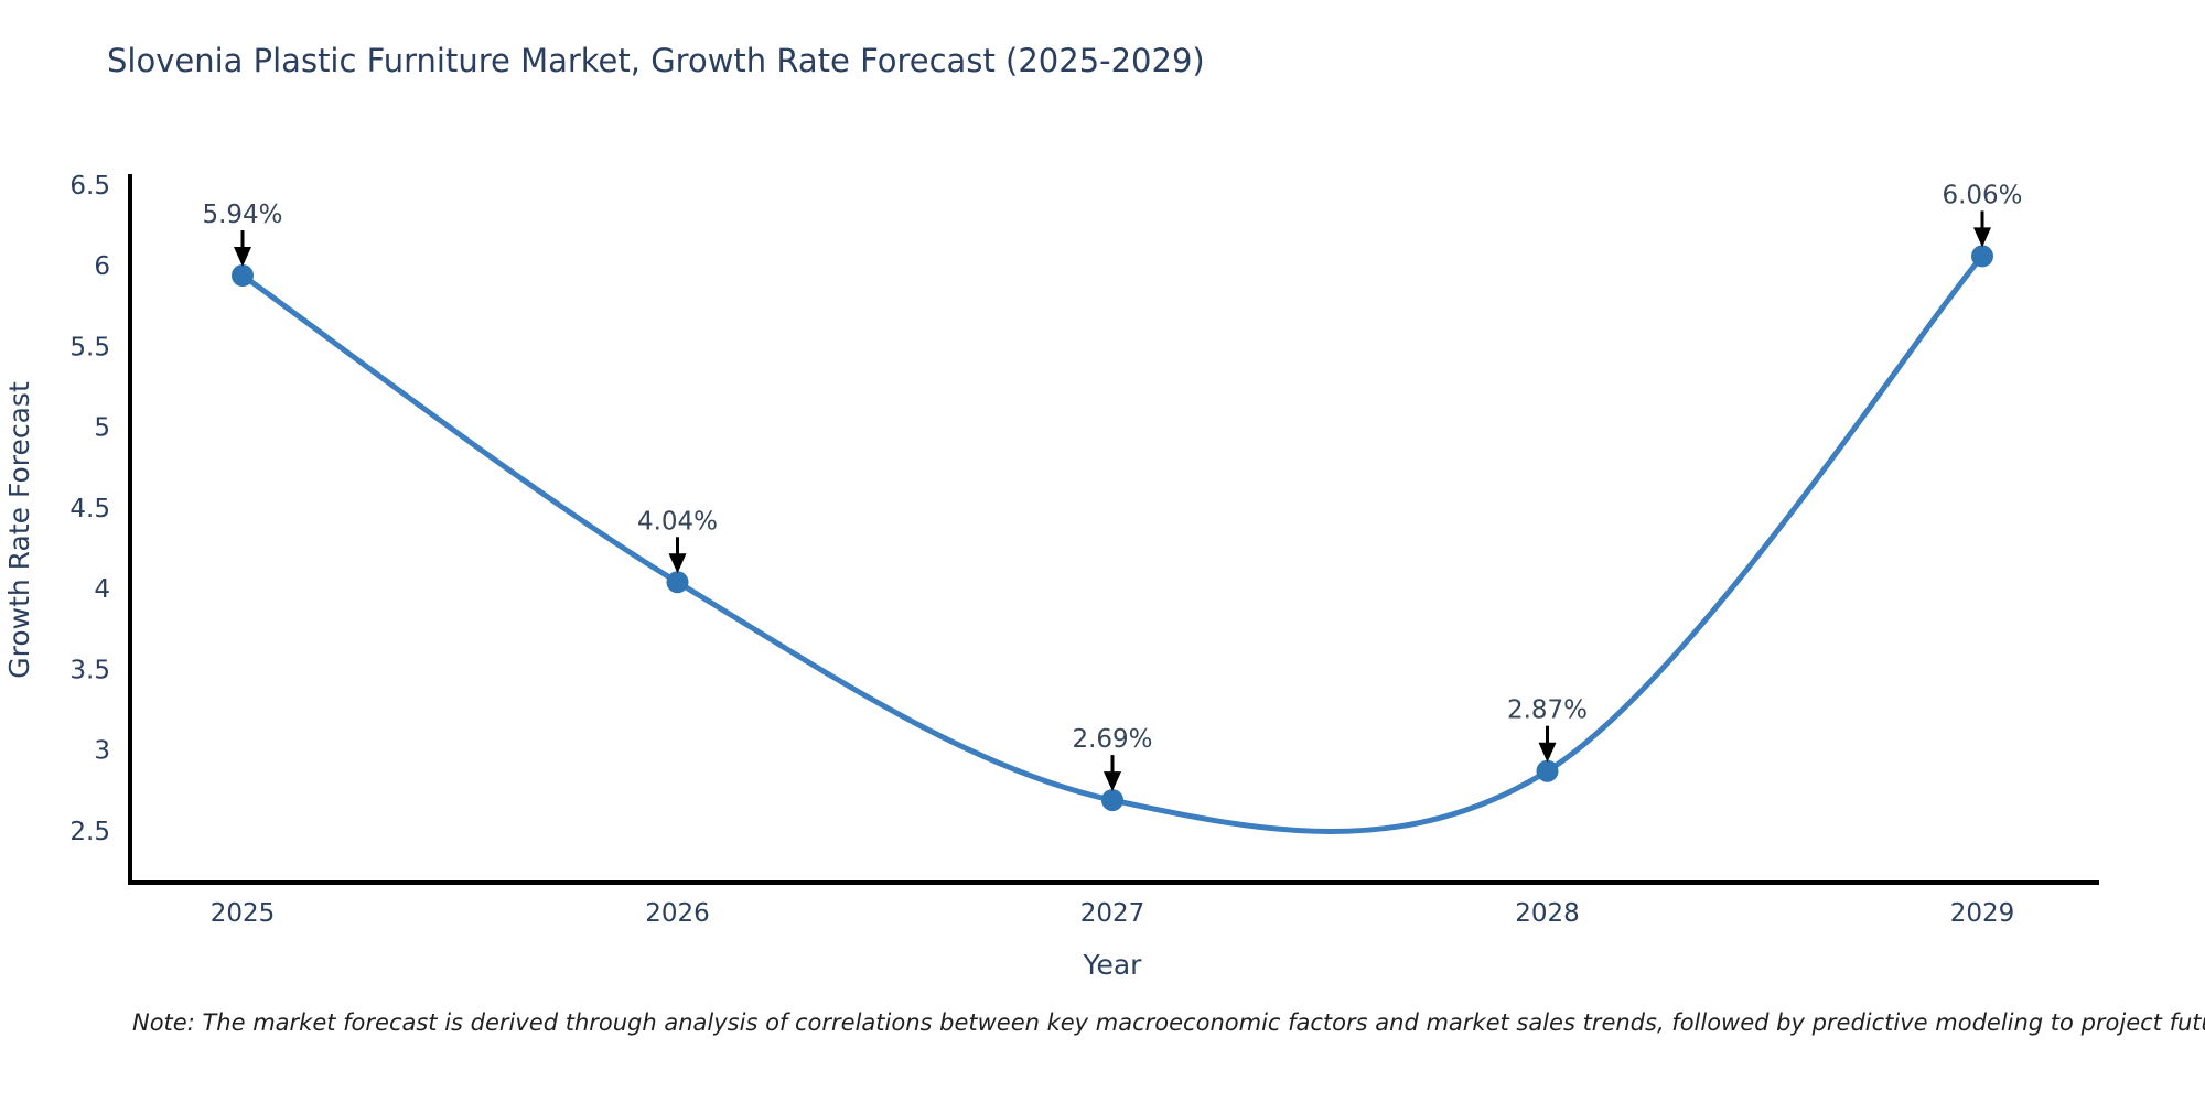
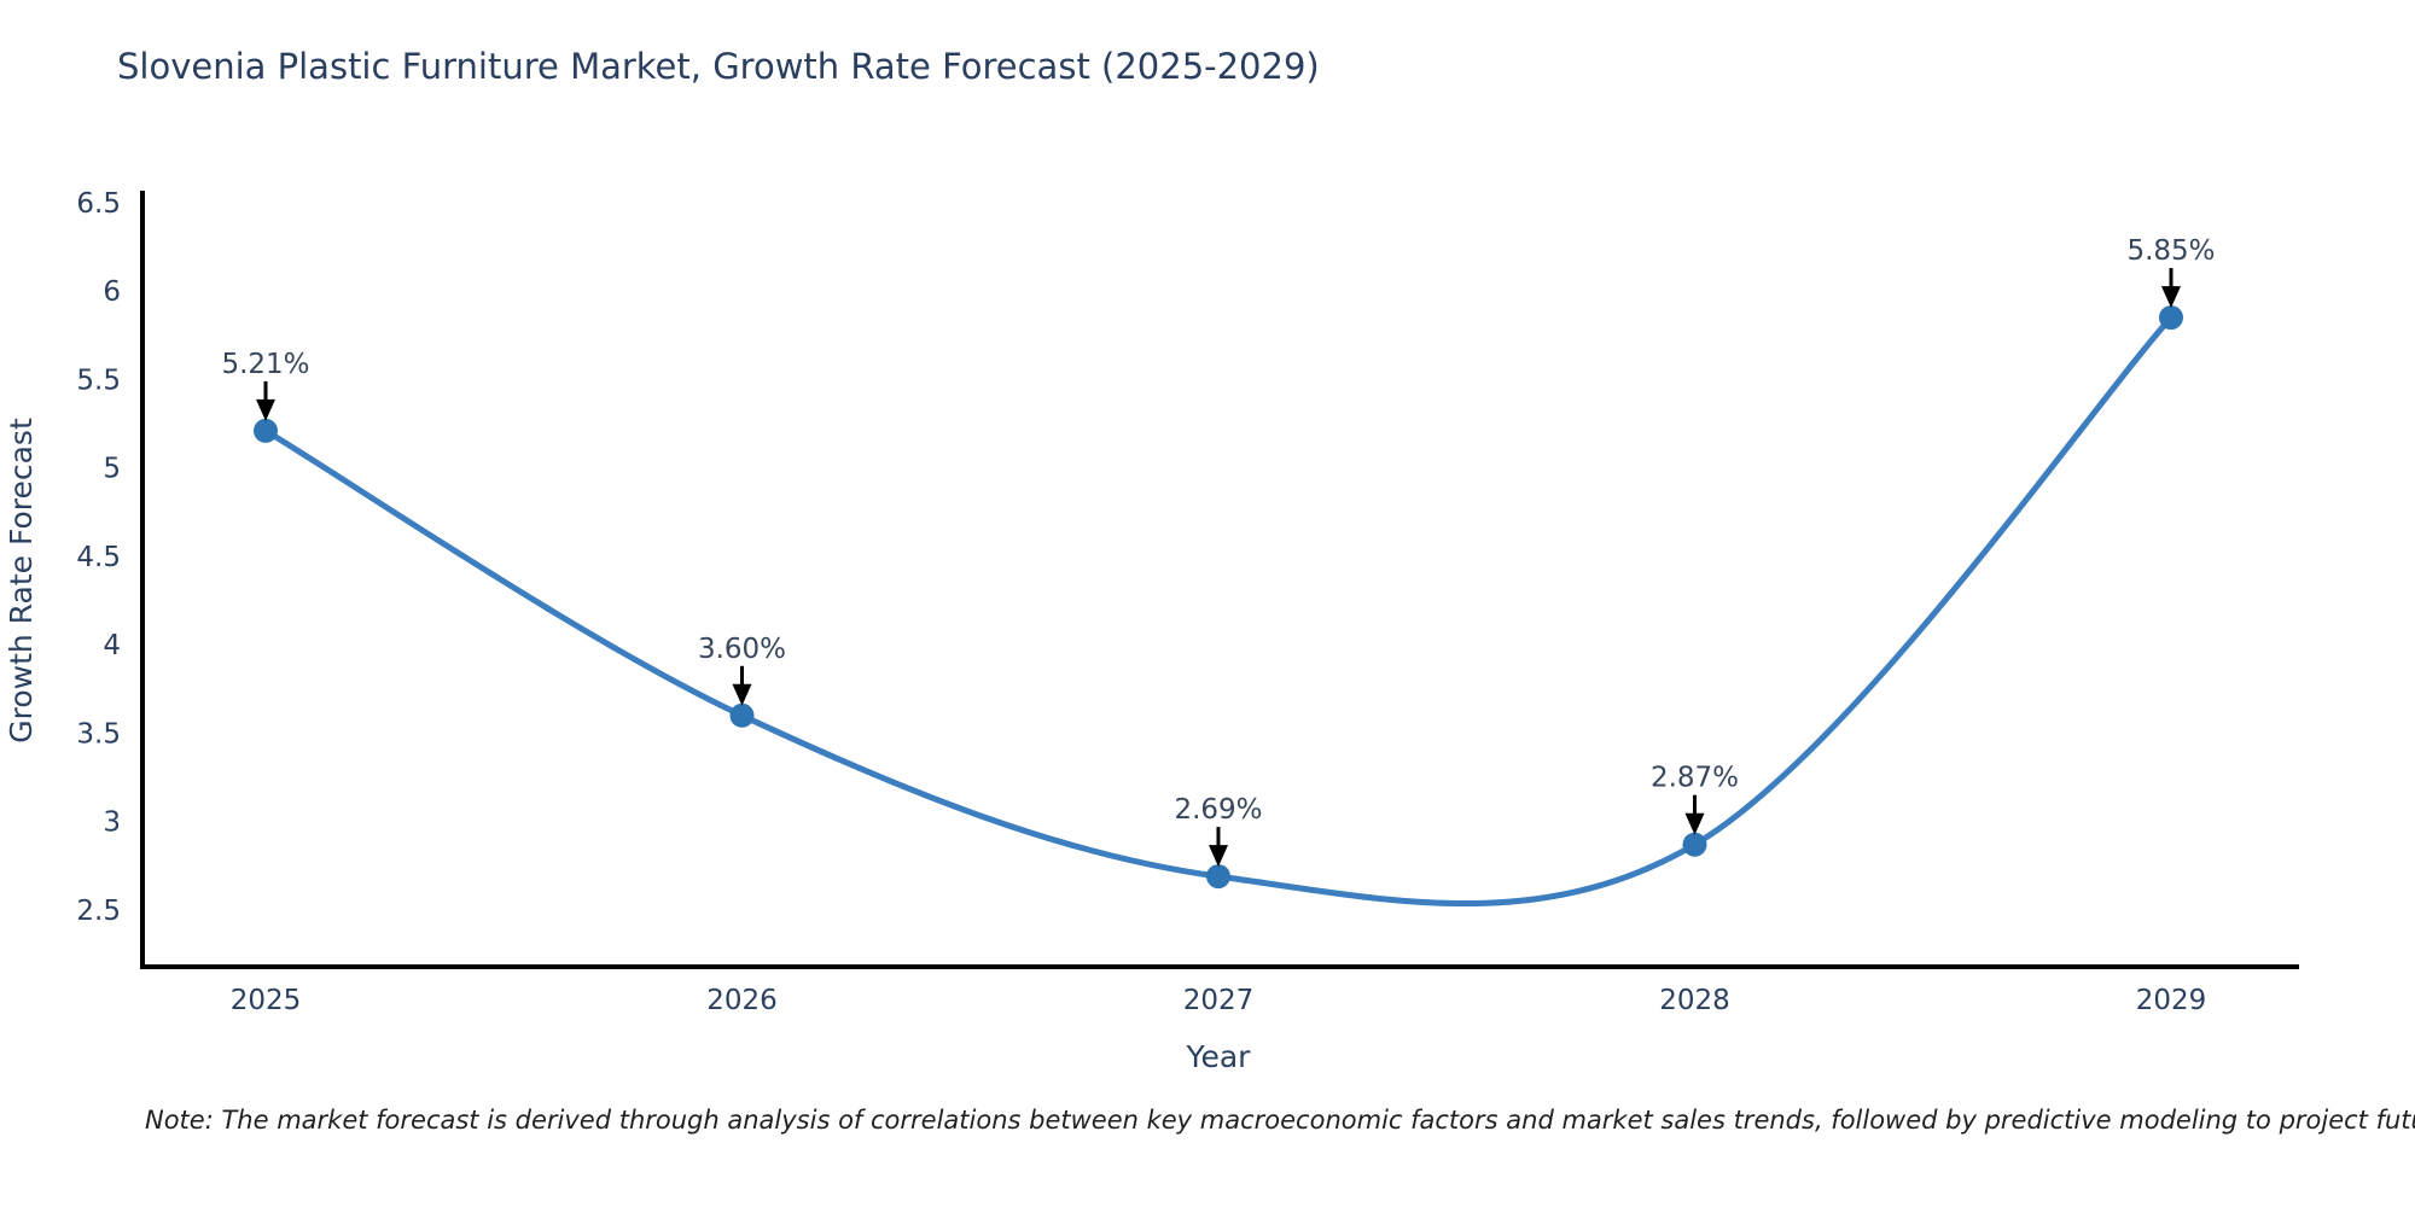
2025: 5.94% -> 5.21%
2026: 4.04% -> 3.60%
2029: 6.06% -> 5.85%
